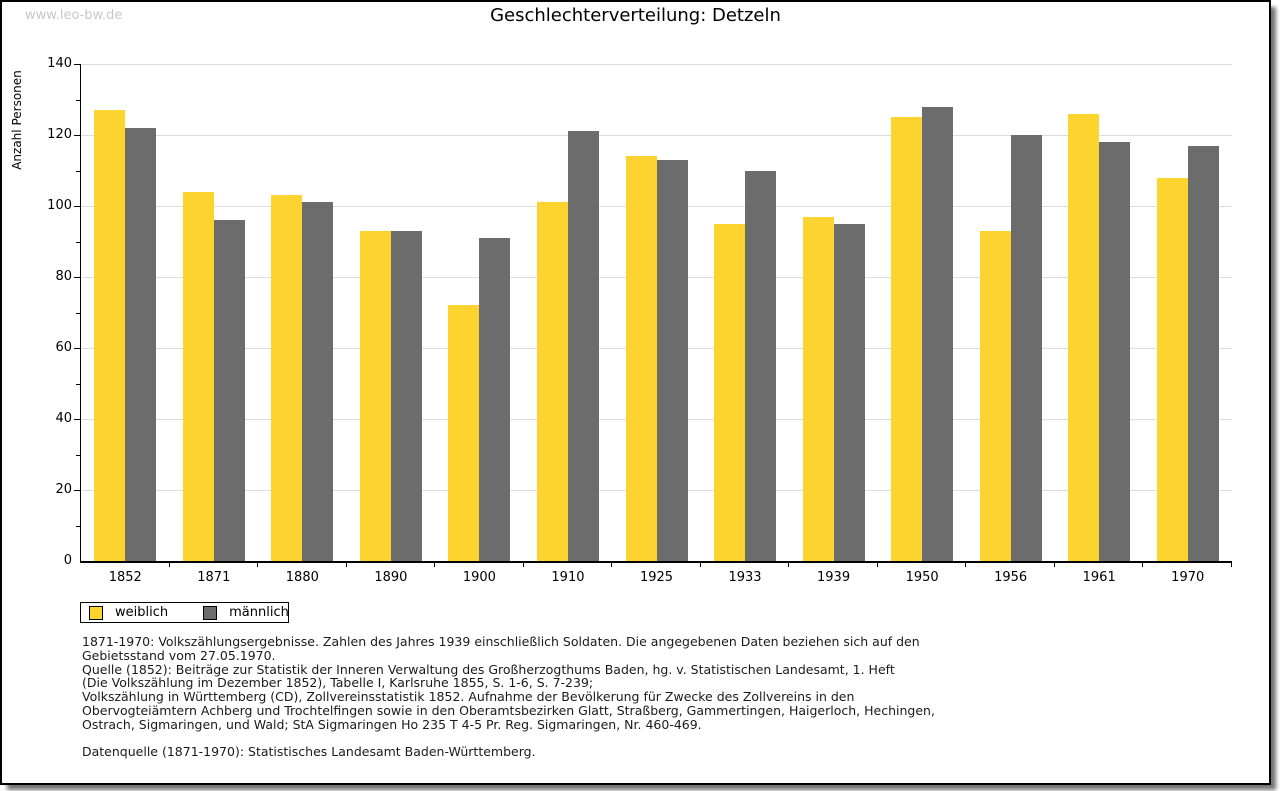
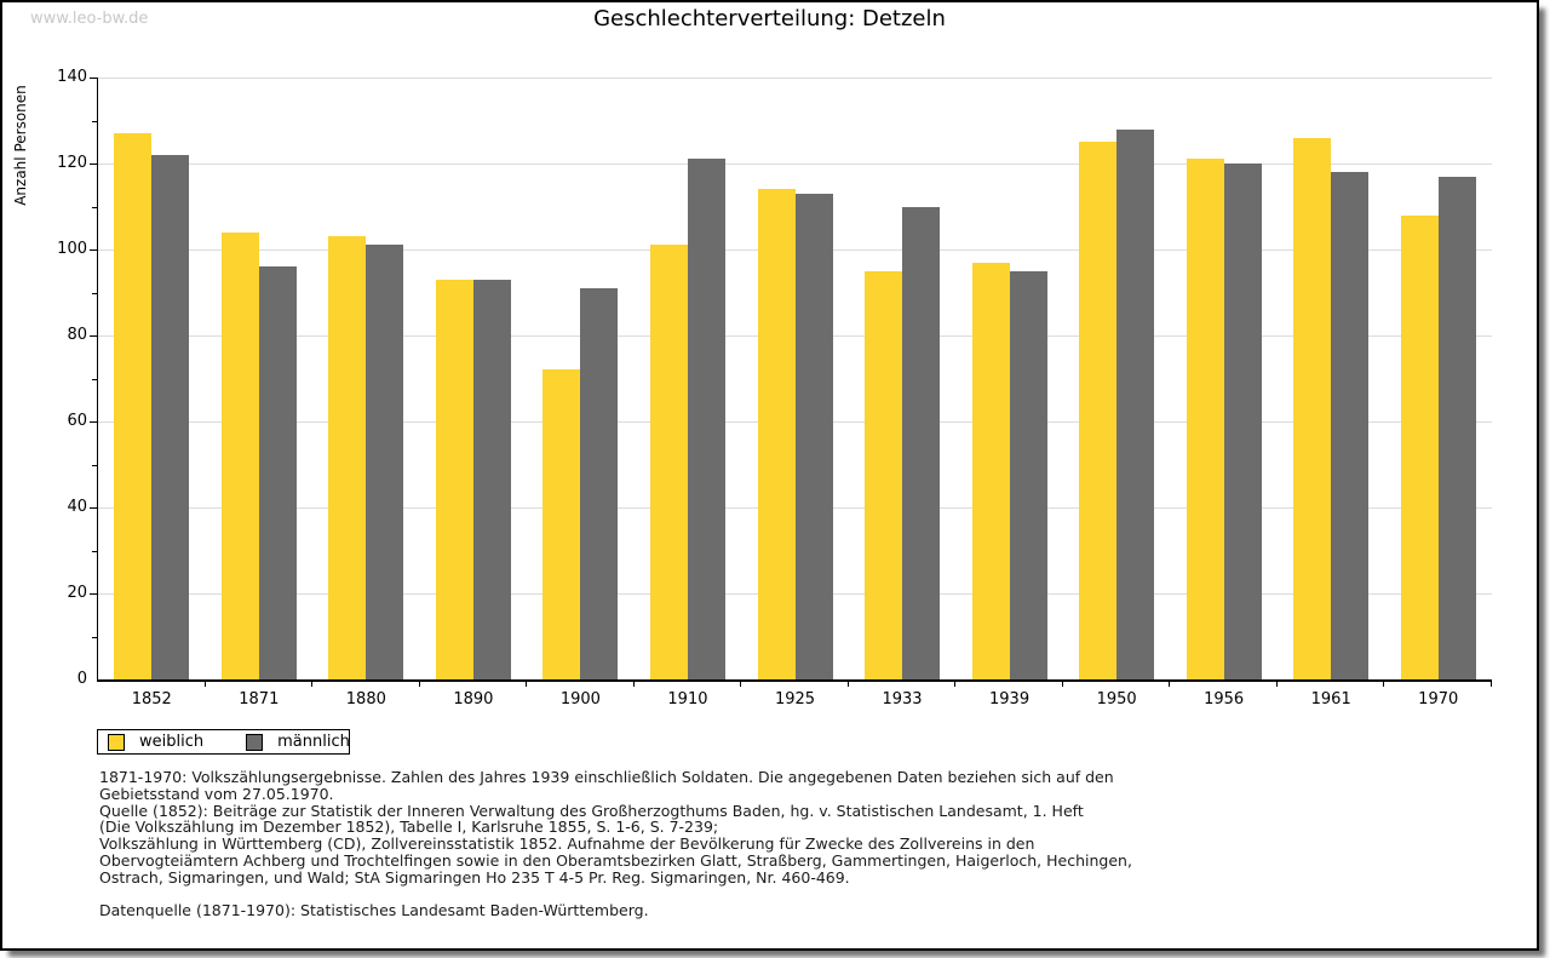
weiblich/1956: 93 -> 121
